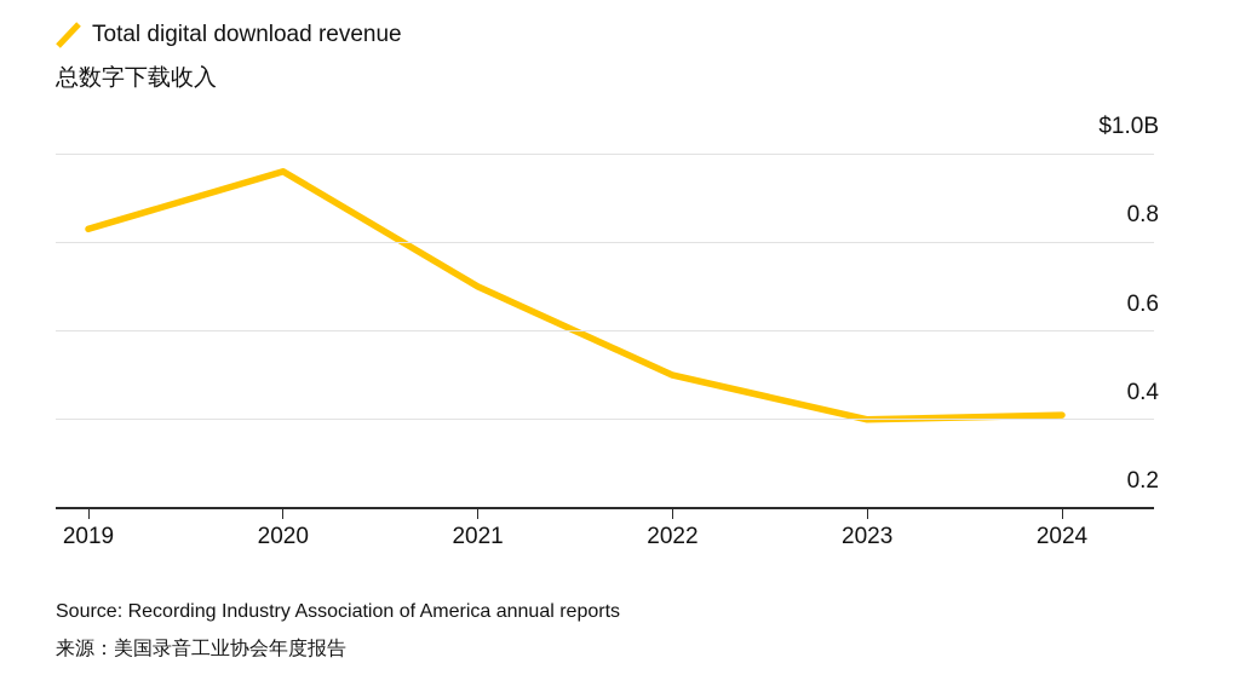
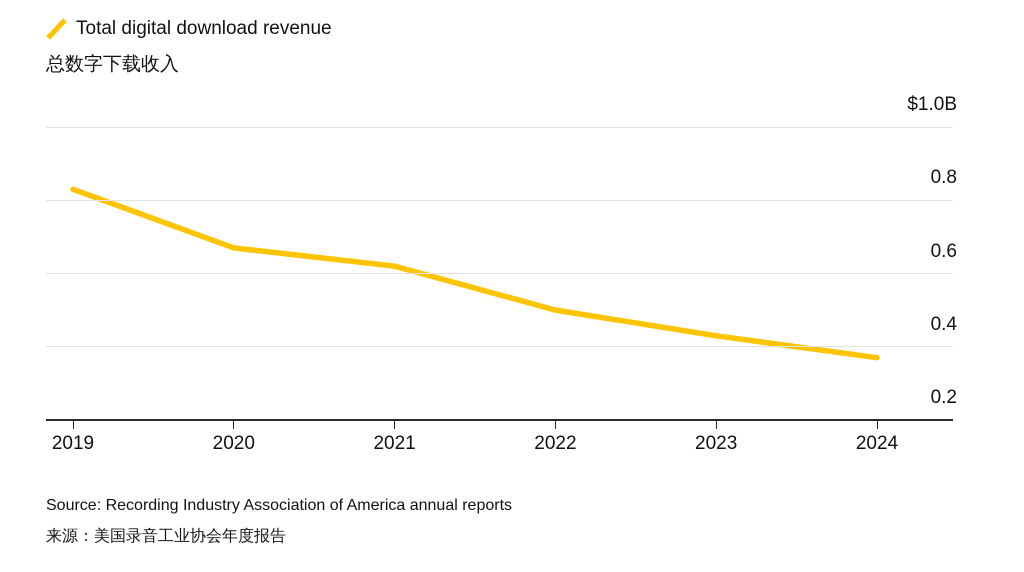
2020: $0.96B -> $0.67B
2021: $0.70B -> $0.62B
2023: $0.40B -> $0.43B
2024: $0.41B -> $0.37B
